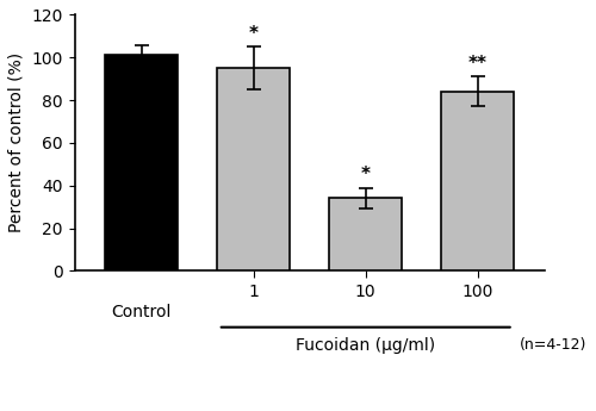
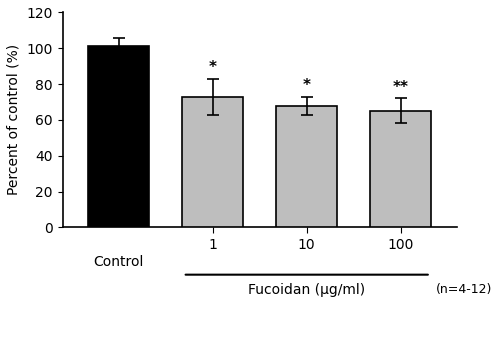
1: 95 -> 73
10: 34 -> 68
100: 84 -> 65
